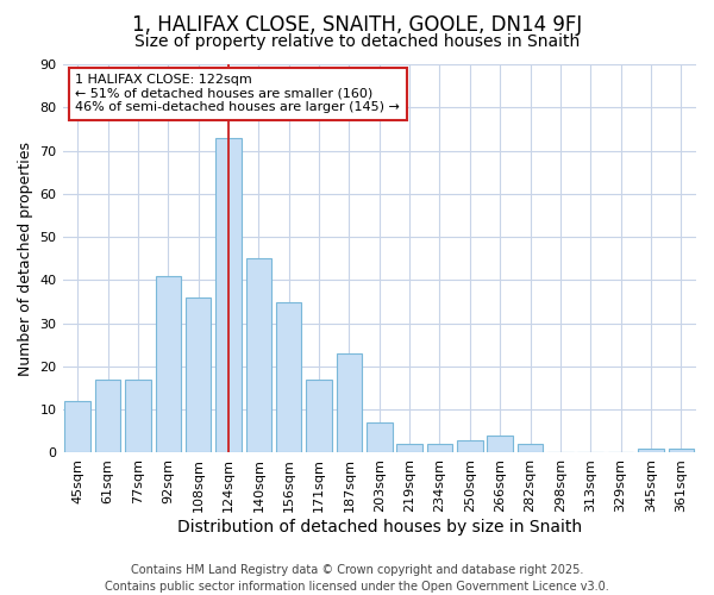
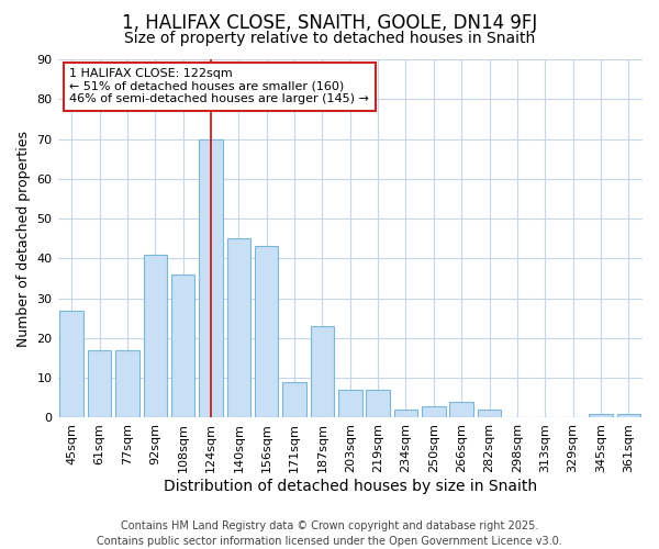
45sqm: 12 -> 27
124sqm: 73 -> 70
156sqm: 35 -> 43
171sqm: 17 -> 9
219sqm: 2 -> 7
